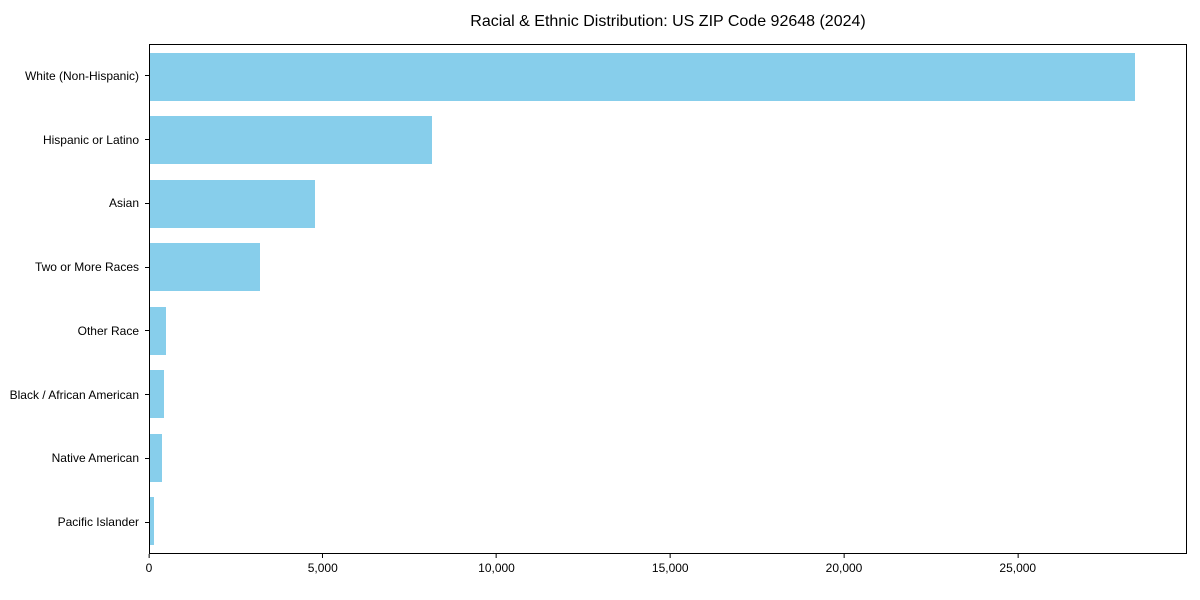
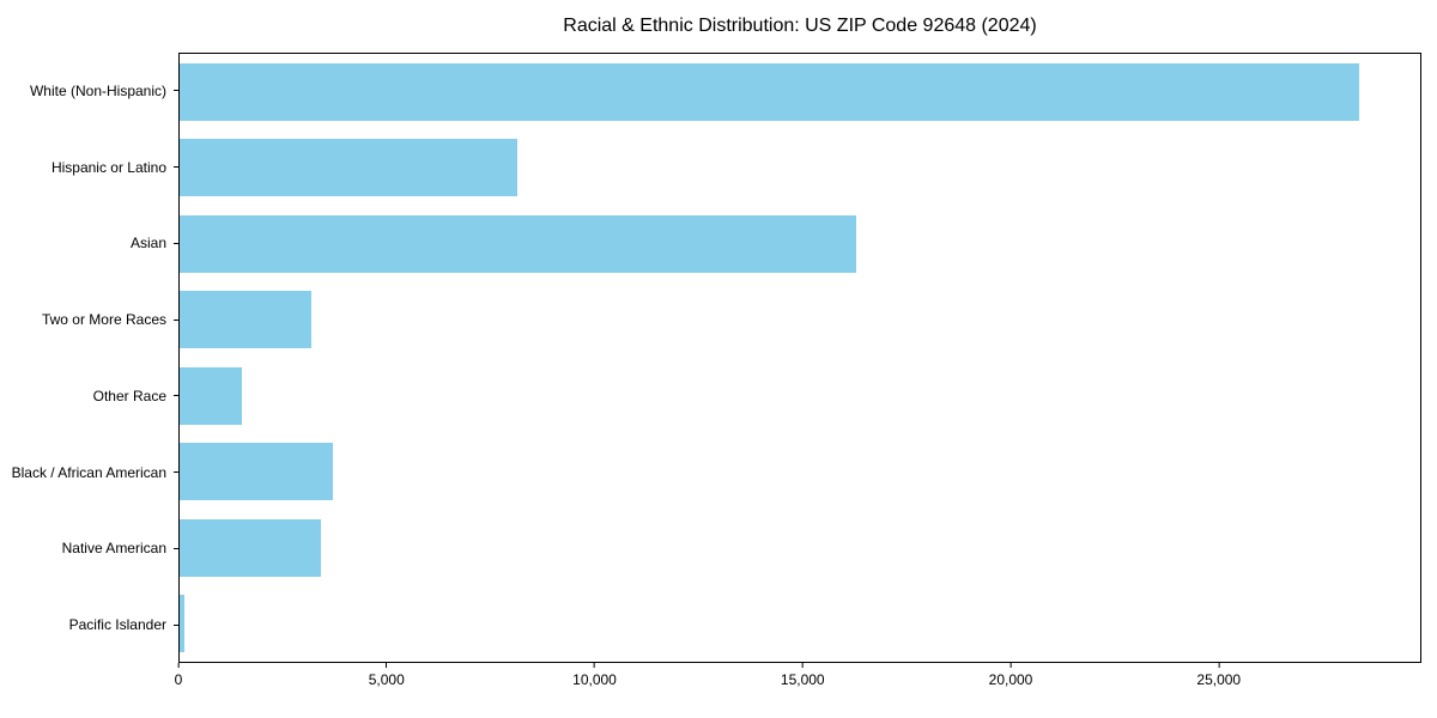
Asian: 4800 -> 16300
Other Race: 400 -> 1500
Black / African American: 400 -> 3700
Native American: 300 -> 3400
